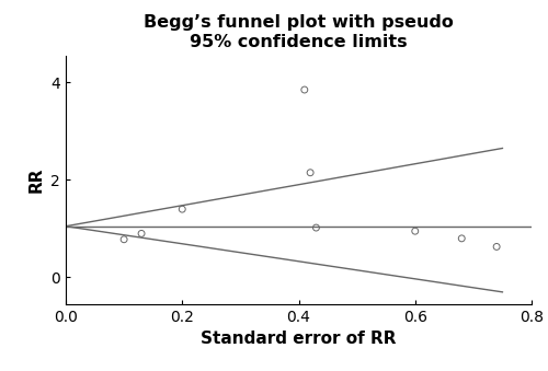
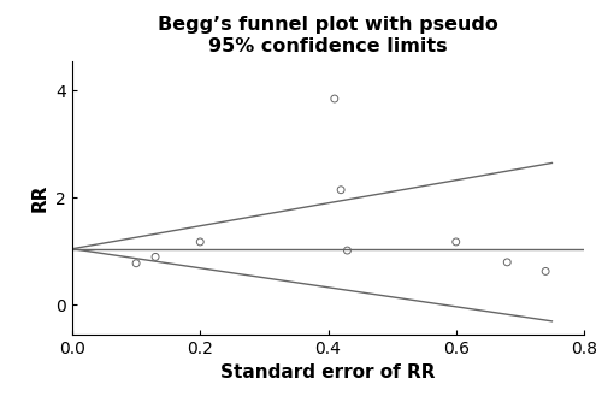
0.2: 1.40 -> 1.18
0.6: 0.95 -> 1.18
